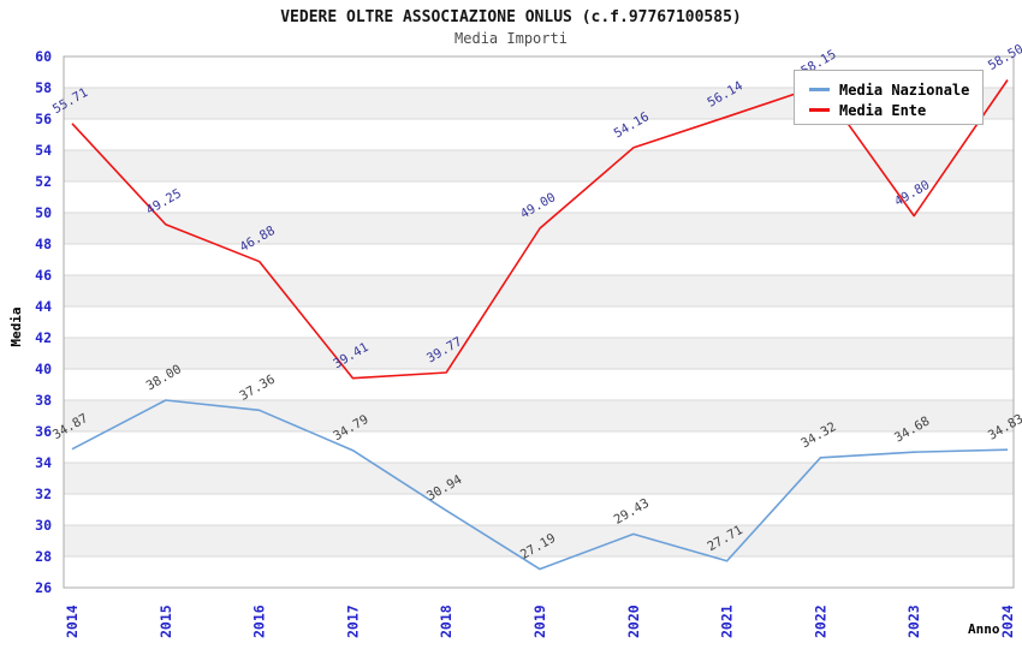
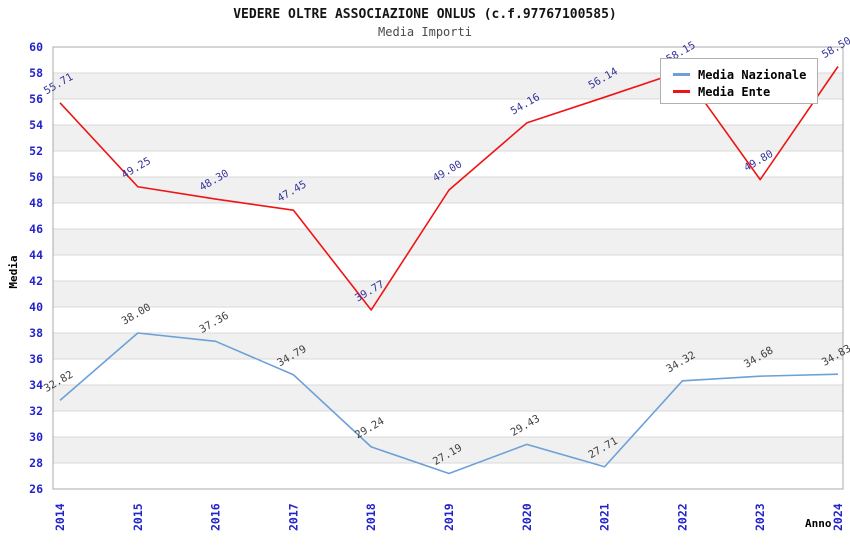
Media Nazionale/2014: 34.87 -> 32.82
Media Ente/2016: 46.88 -> 48.30
Media Ente/2017: 39.41 -> 47.45
Media Nazionale/2018: 30.94 -> 29.24
